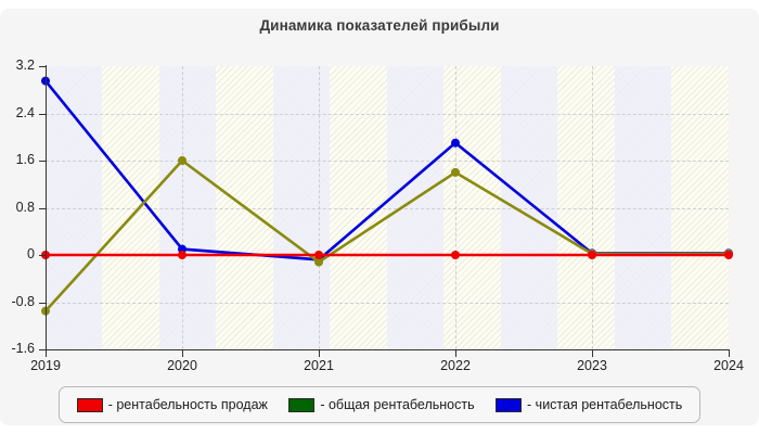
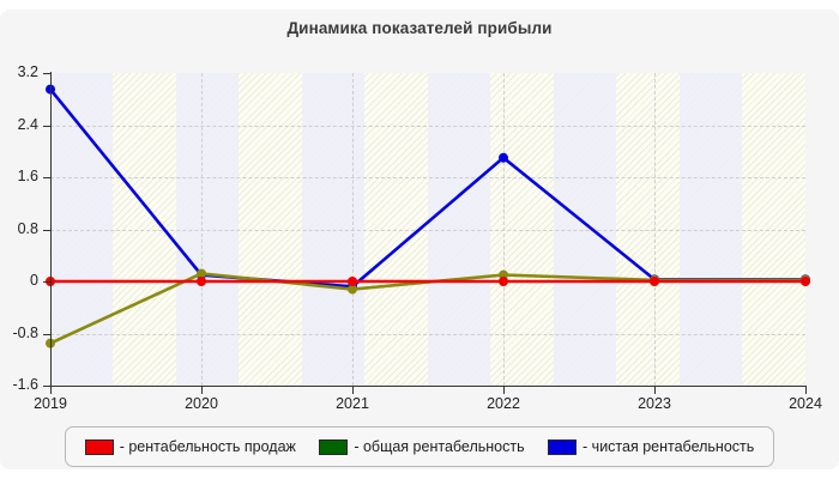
- общая рентабельность/2020: 1.6 -> 0.1
- общая рентабельность/2022: 1.4 -> 0.1
